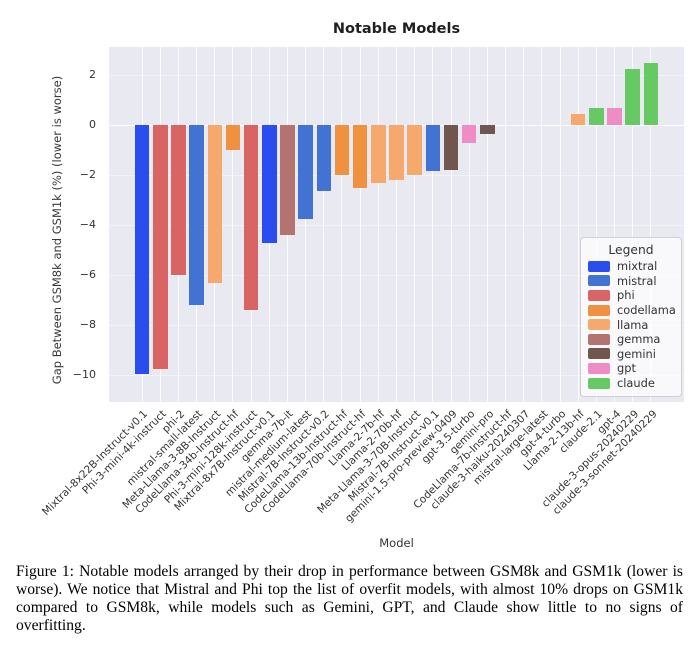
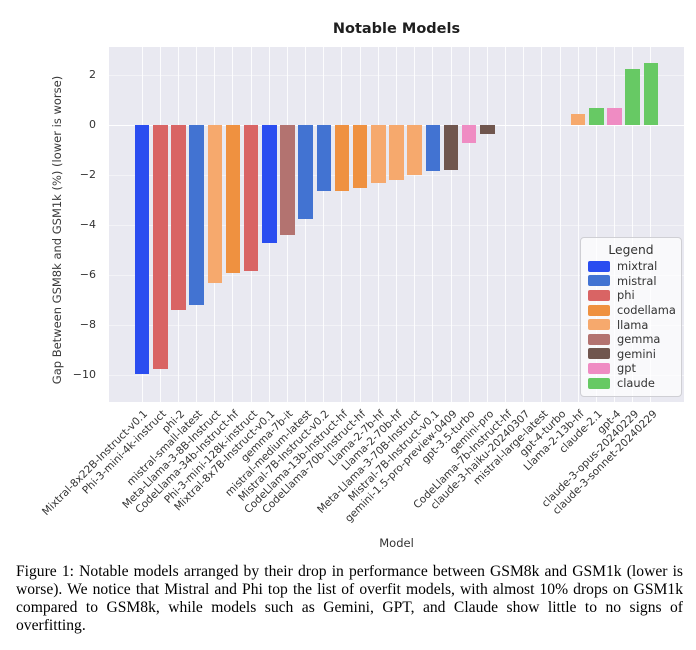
phi-2: -6.0 -> -7.4
CodeLlama-34b-Instruct-hf: -1.0 -> -5.9
Phi-3-mini-128k-instruct: -7.4 -> -5.8
CodeLlama-13b-Instruct-hf: -2.0 -> -2.6
